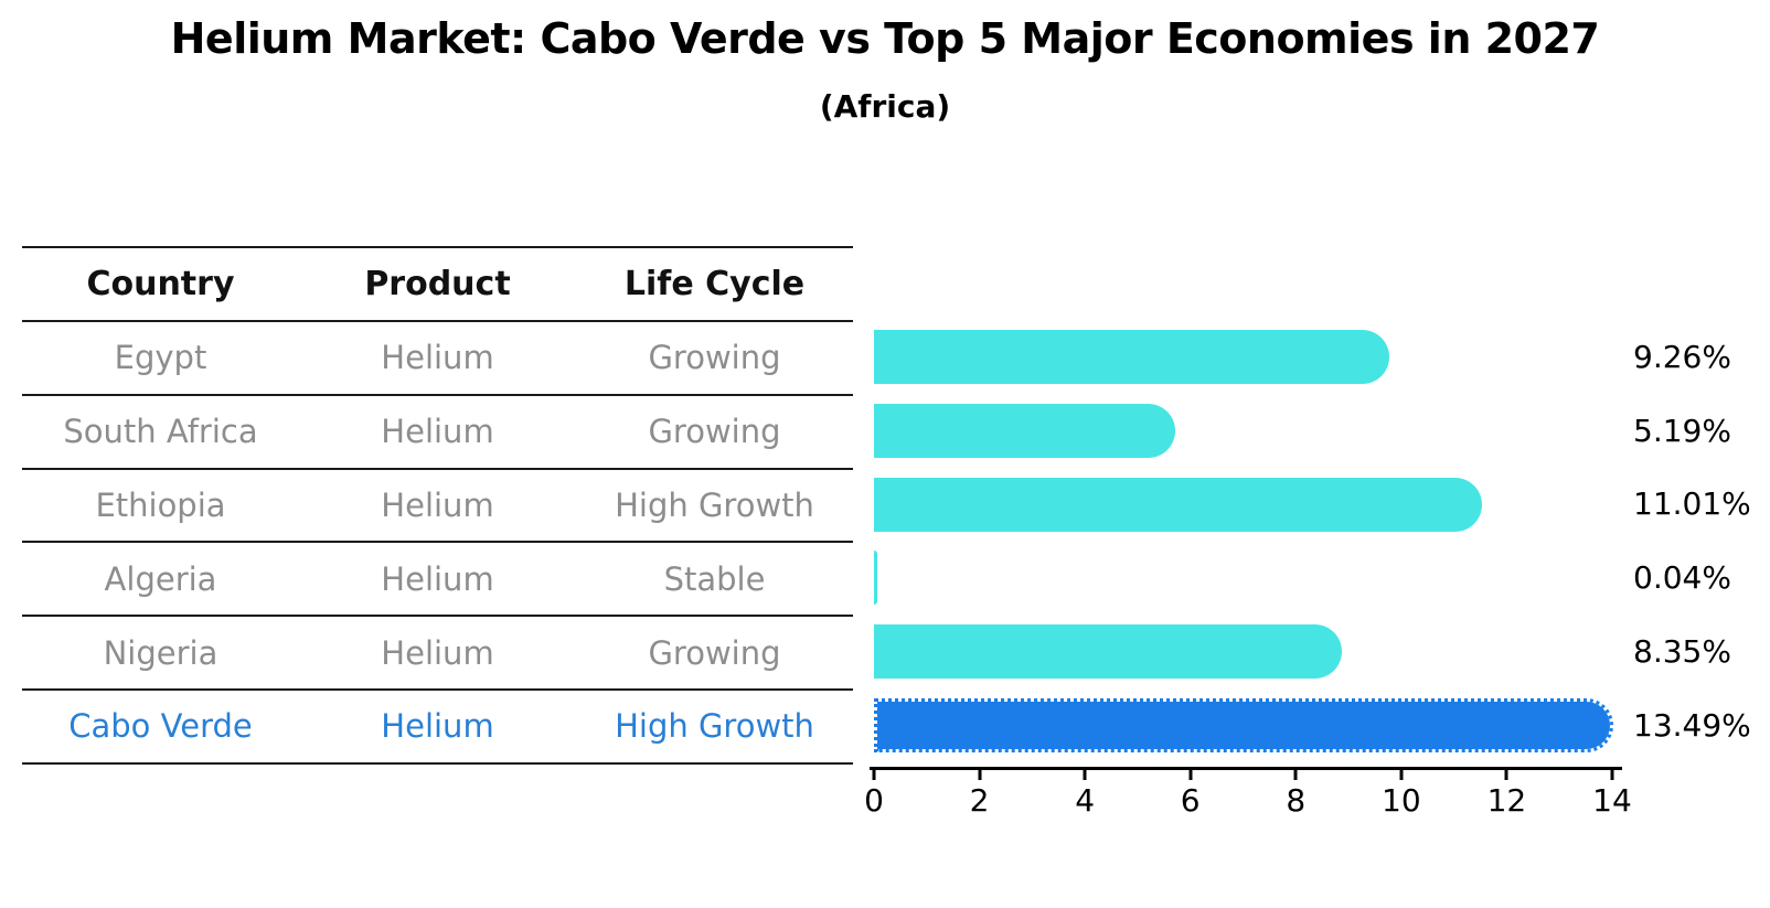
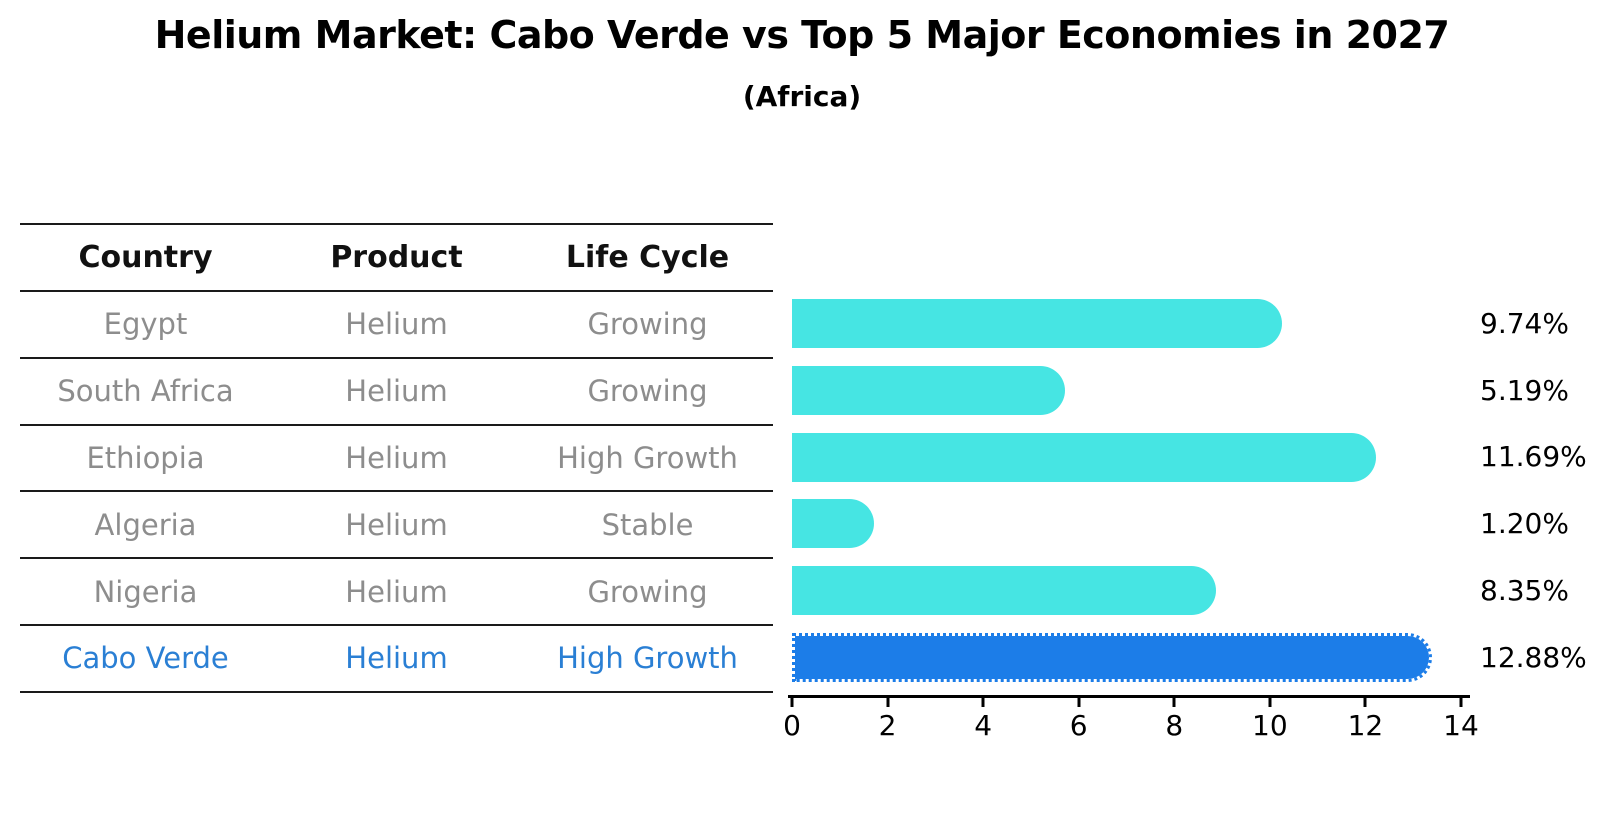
Egypt: 9.26% -> 9.74%
Ethiopia: 11.01% -> 11.69%
Algeria: 0.04% -> 1.20%
Cabo Verde: 13.49% -> 12.88%
